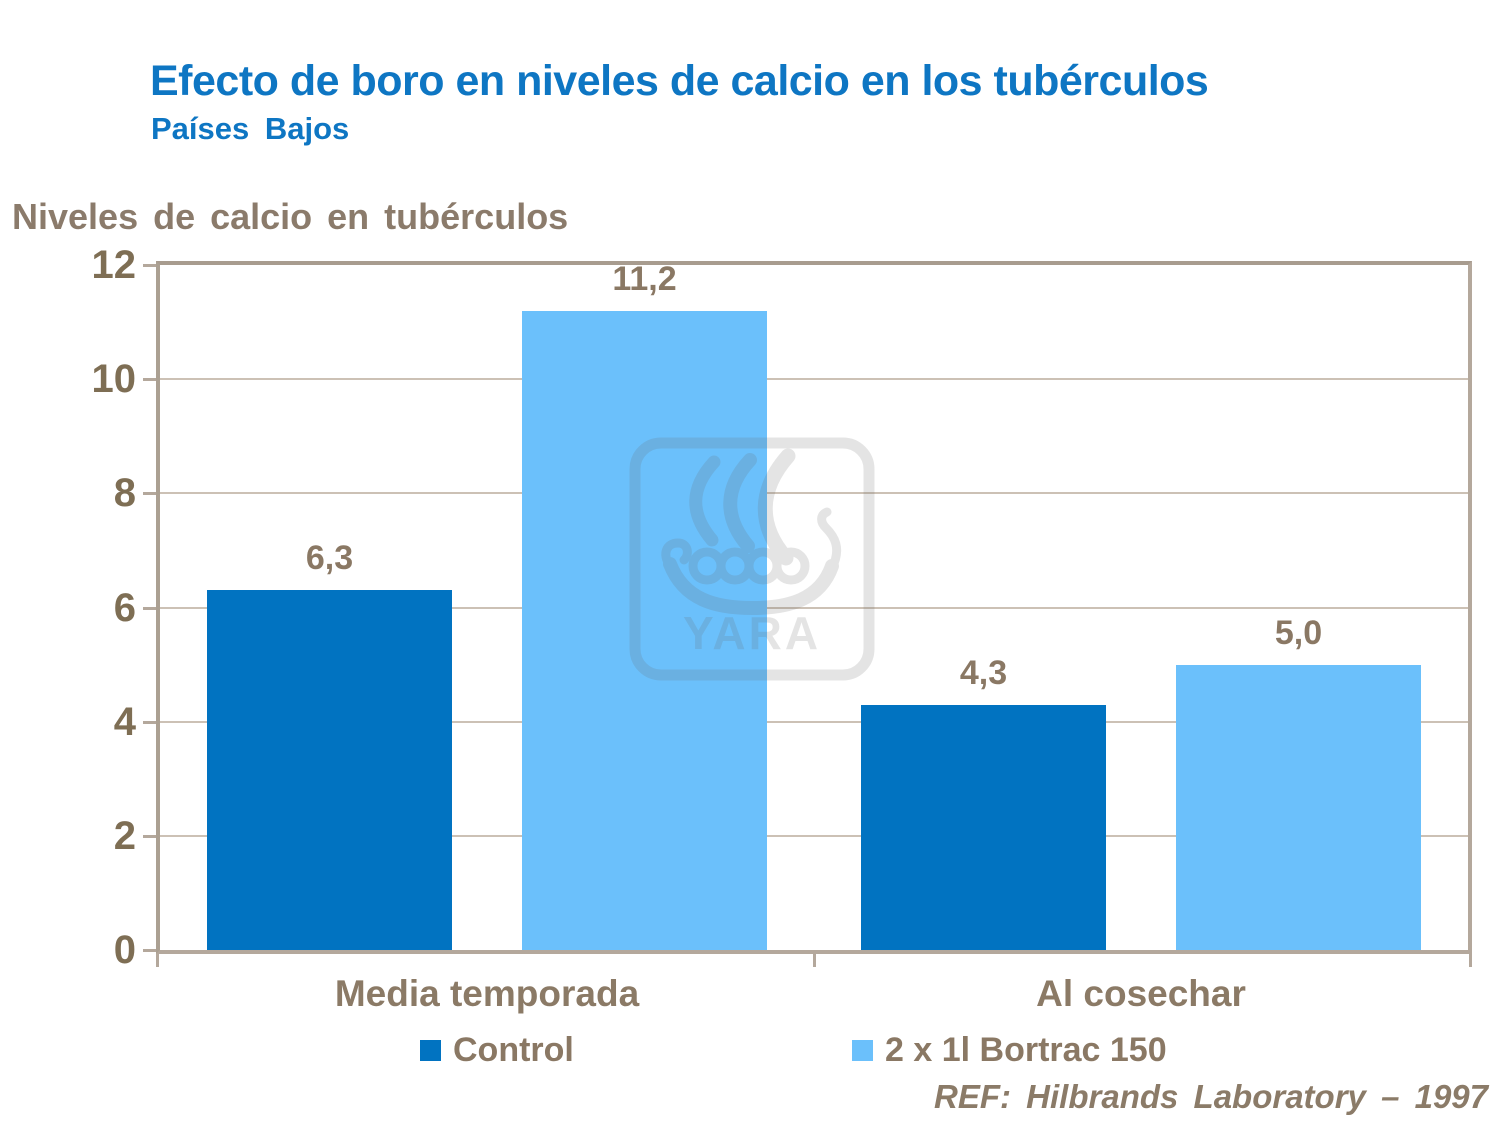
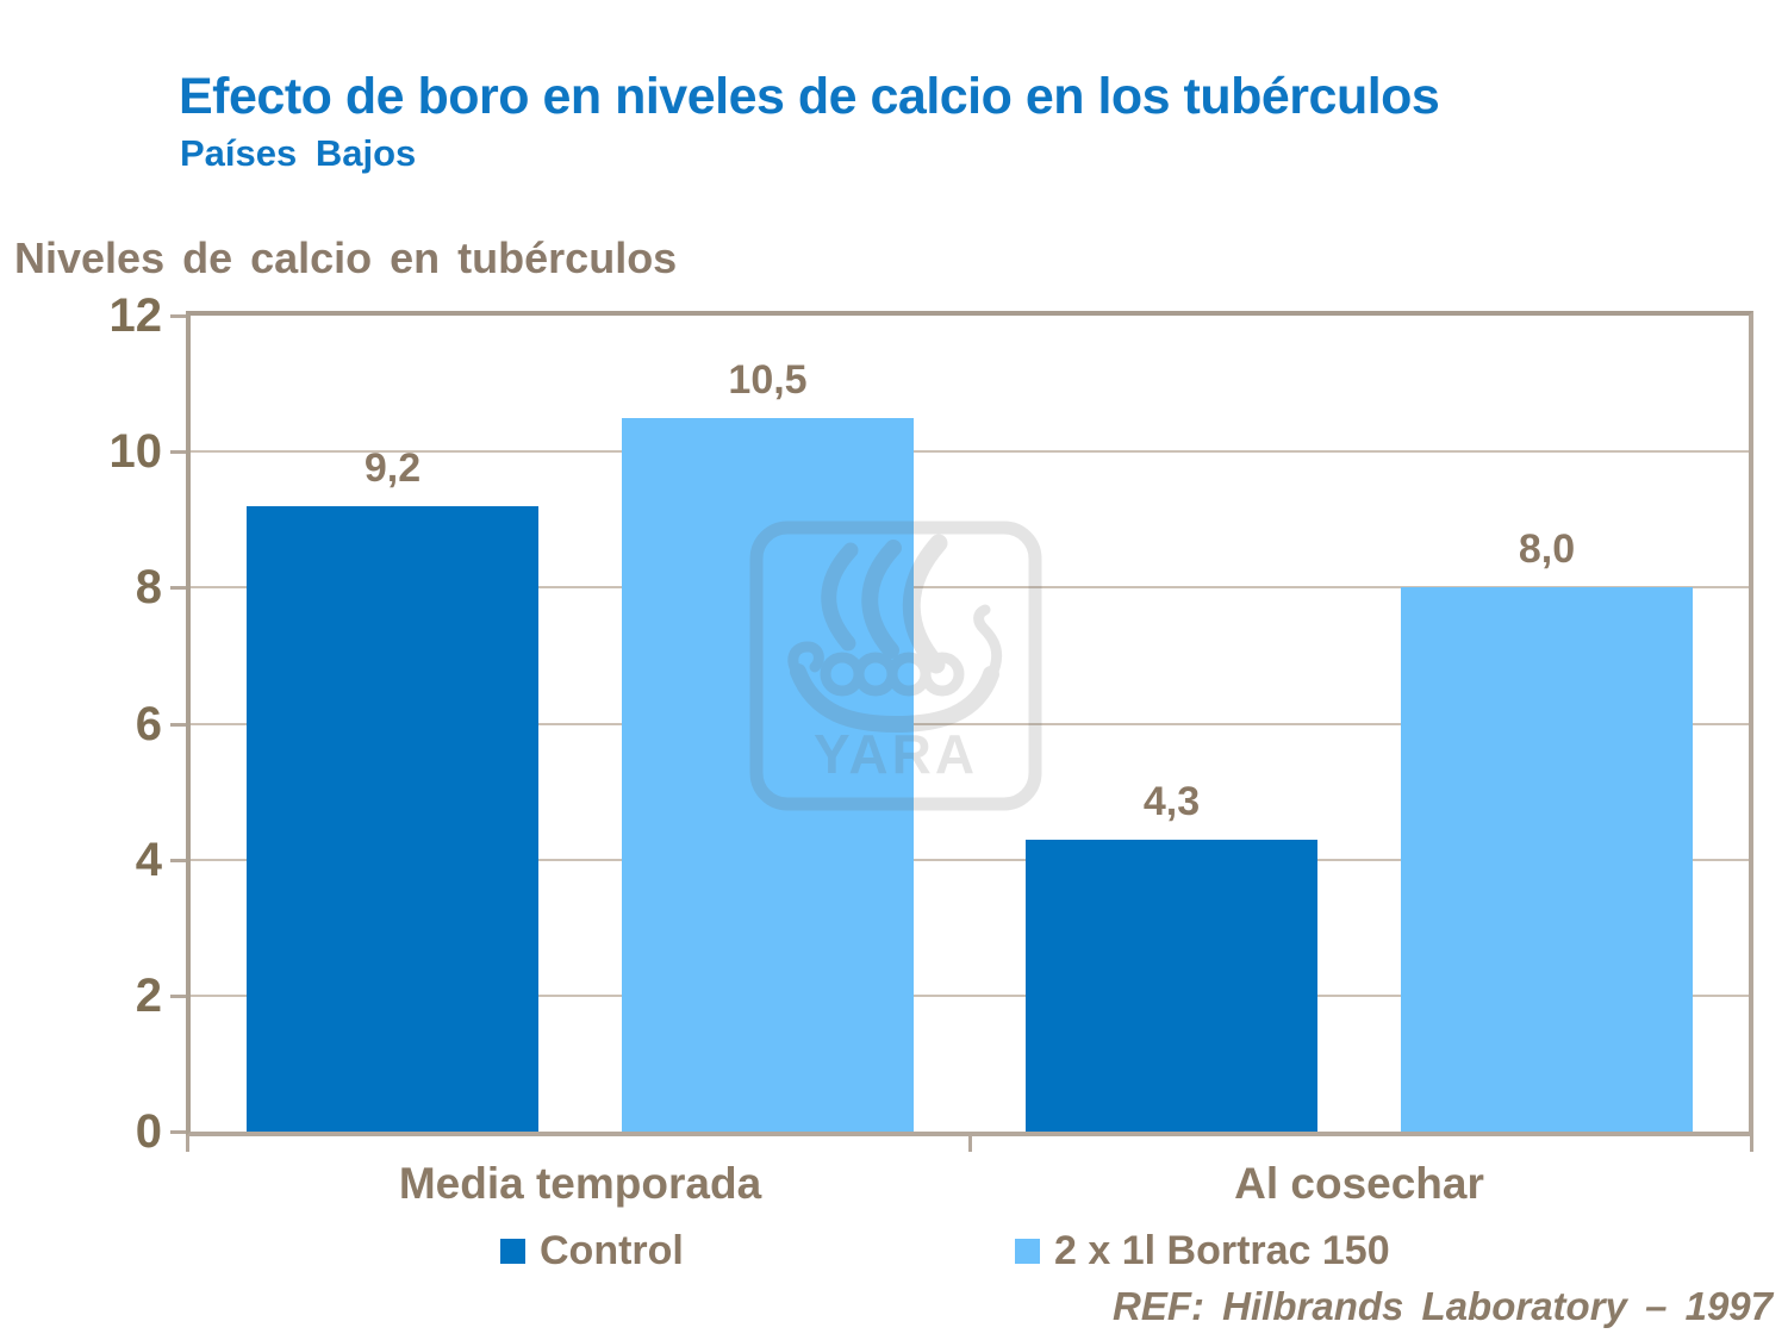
Control/Media temporada: 6,3 -> 9,2
2 x 1l Bortrac 150/Media temporada: 11,2 -> 10,5
2 x 1l Bortrac 150/Al cosechar: 5,0 -> 8,0
